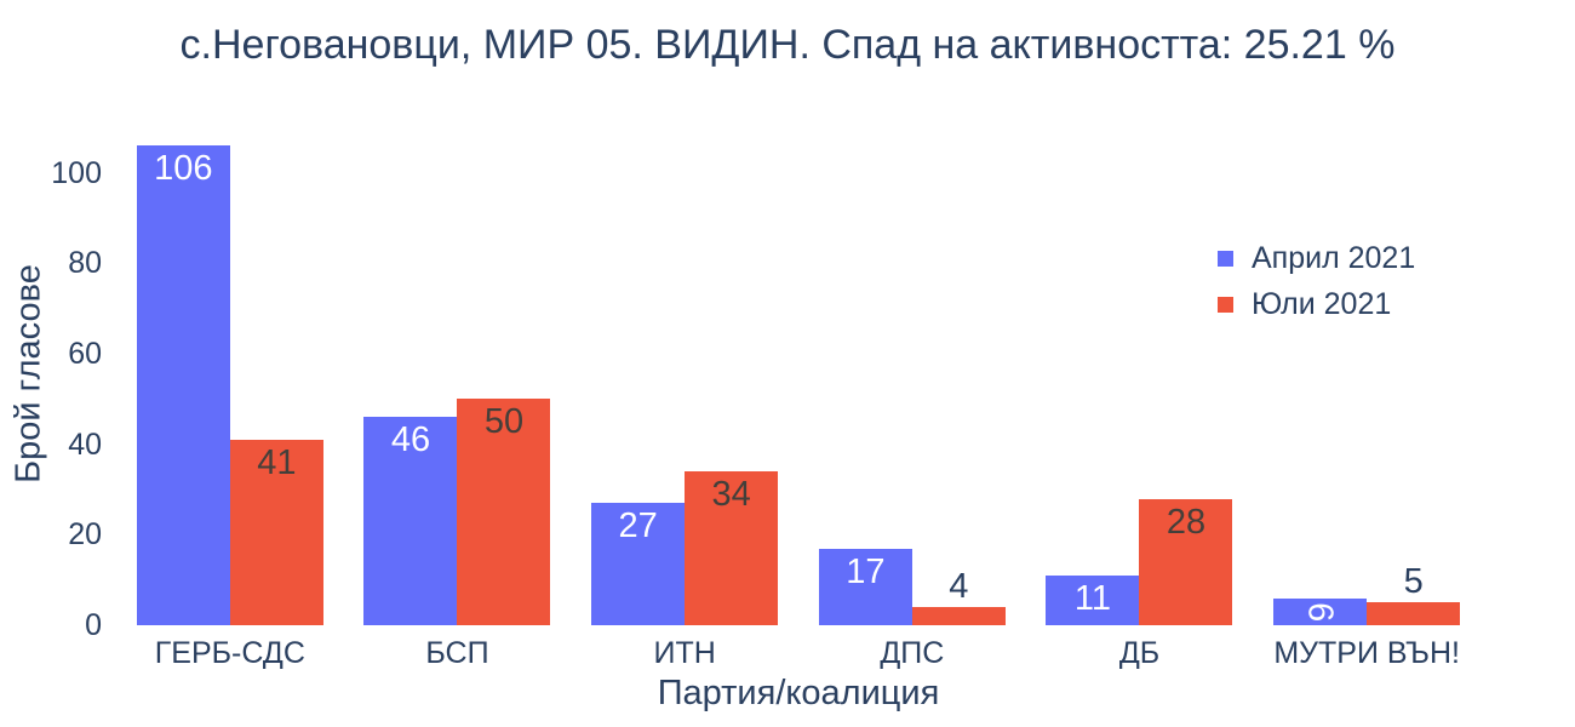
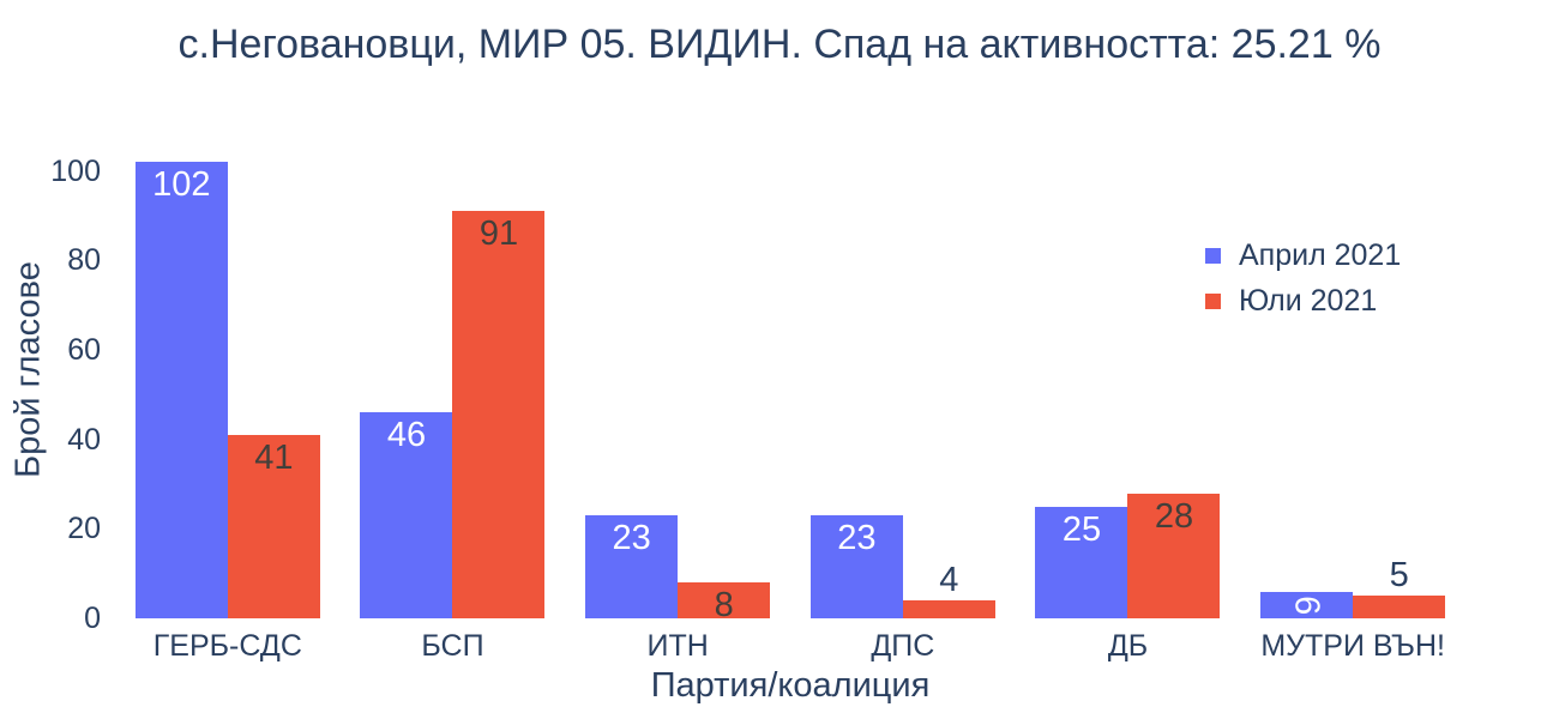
Април 2021/ГЕРБ-СДС: 106 -> 102
Юли 2021/БСП: 50 -> 91
Април 2021/ИТН: 27 -> 23
Юли 2021/ИТН: 34 -> 8
Април 2021/ДПС: 17 -> 23
Април 2021/ДБ: 11 -> 25
